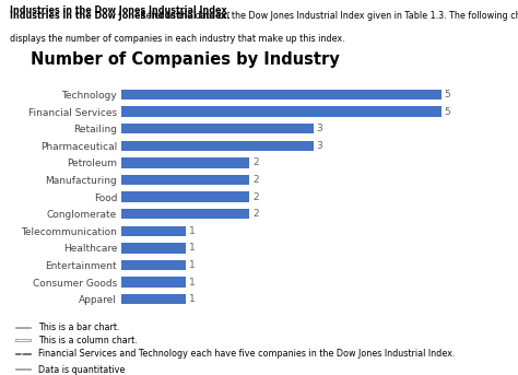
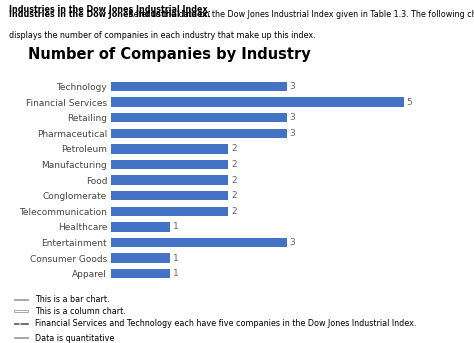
Technology: 5 -> 3
Telecommunication: 1 -> 2
Entertainment: 1 -> 3
